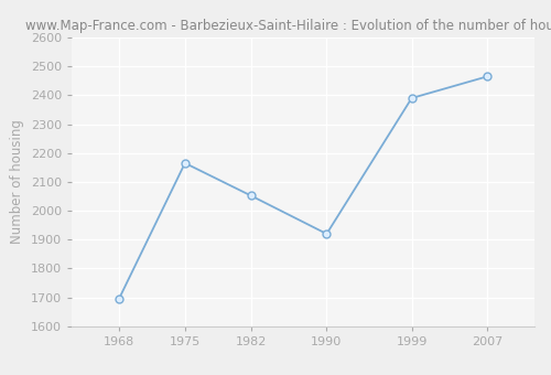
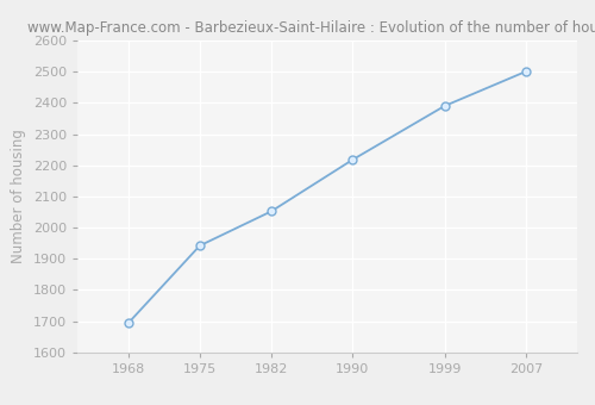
1975: 2165 -> 1942
1990: 1920 -> 2218
2007: 2465 -> 2501
